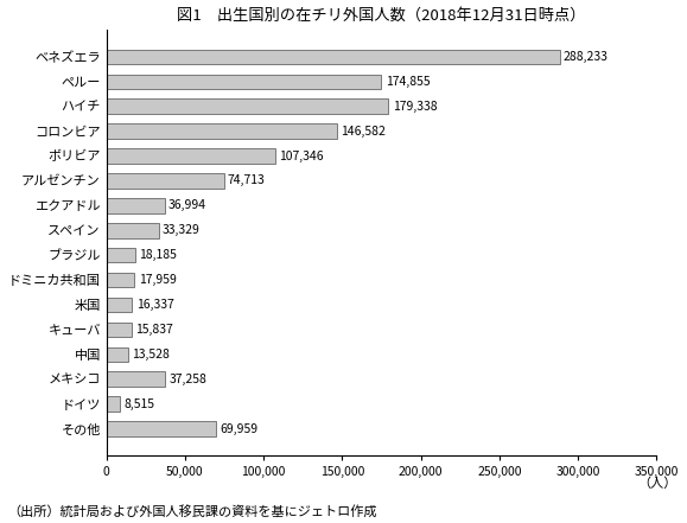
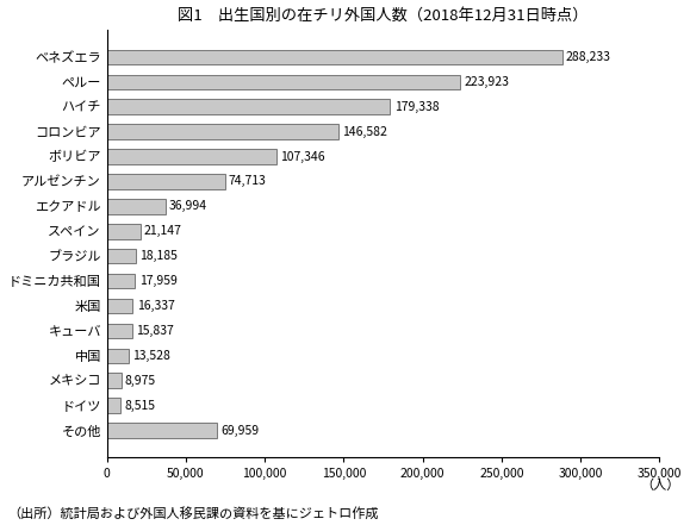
ペルー: 174,855 -> 223,923
スペイン: 33,329 -> 21,147
メキシコ: 37,258 -> 8,975
